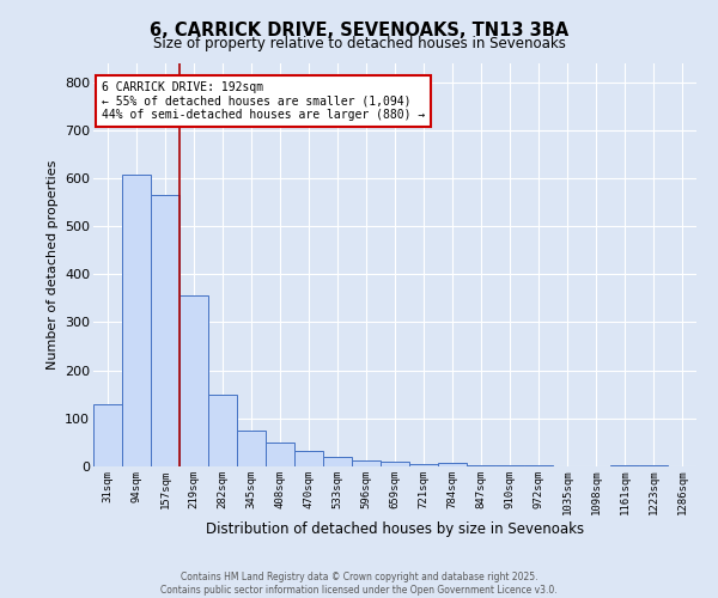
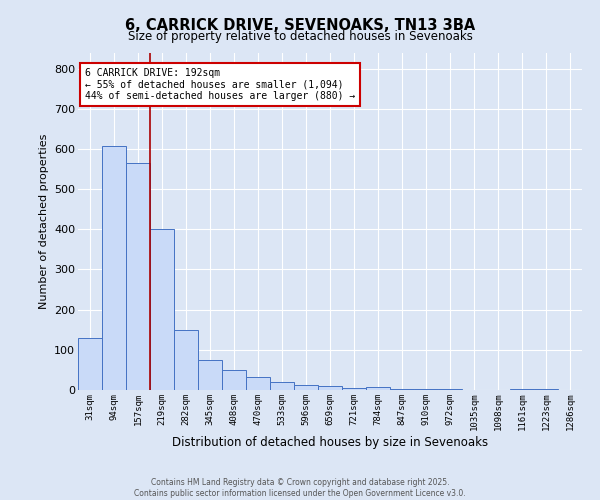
219sqm: 355 -> 400
